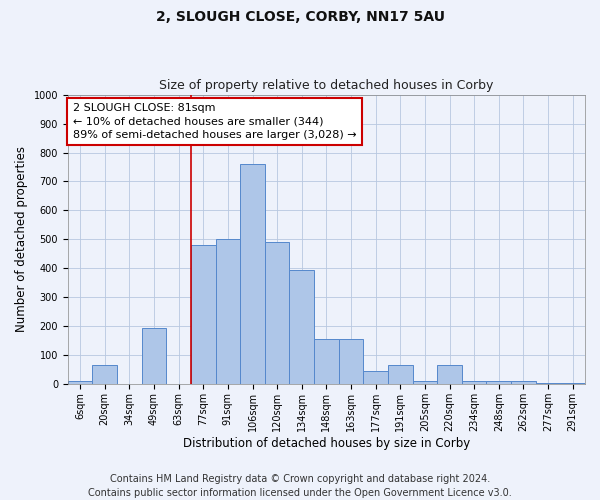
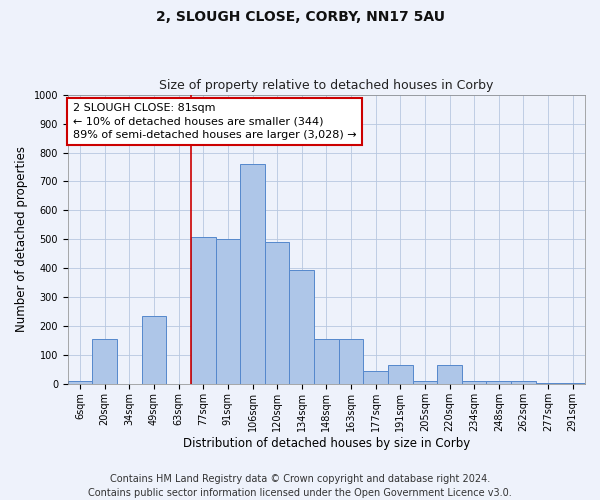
20sqm: 65 -> 155
49sqm: 195 -> 235
77sqm: 480 -> 510
